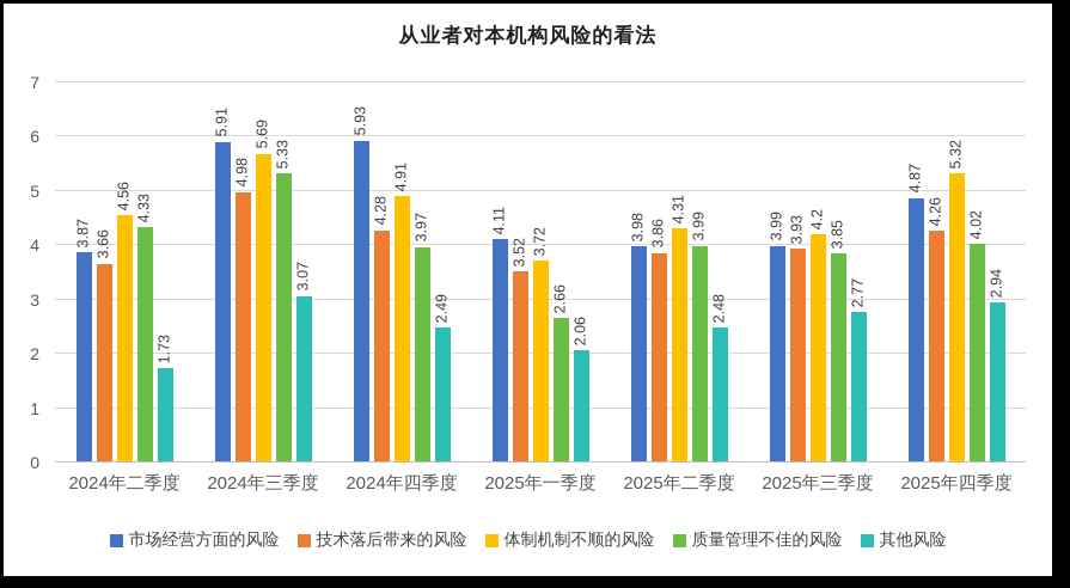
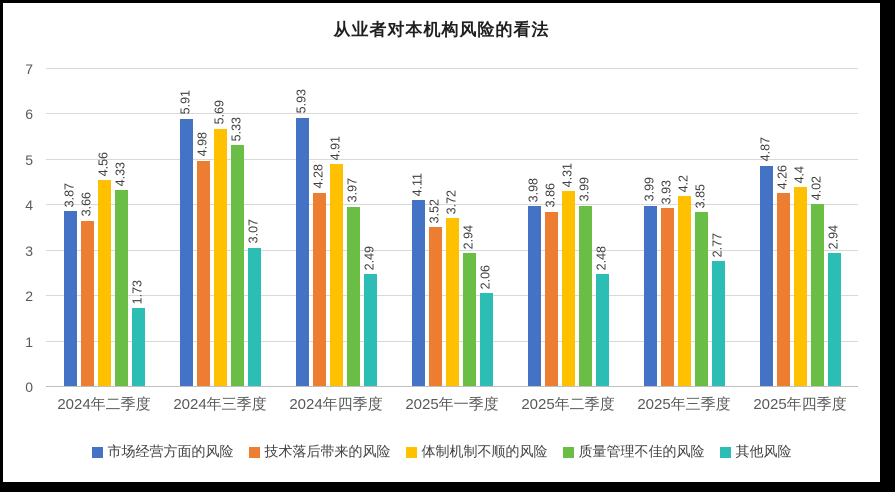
质量管理不佳的风险/2025年一季度: 2.66 -> 2.94
体制机制不顺的风险/2025年四季度: 5.32 -> 4.4
